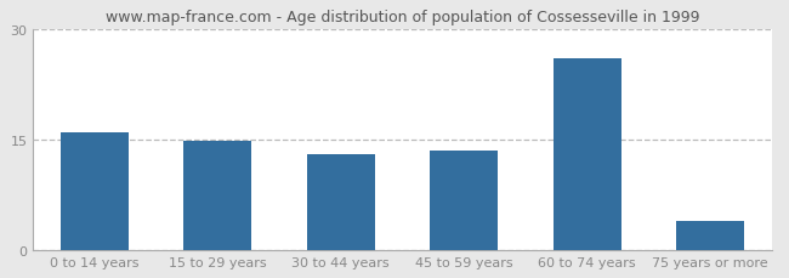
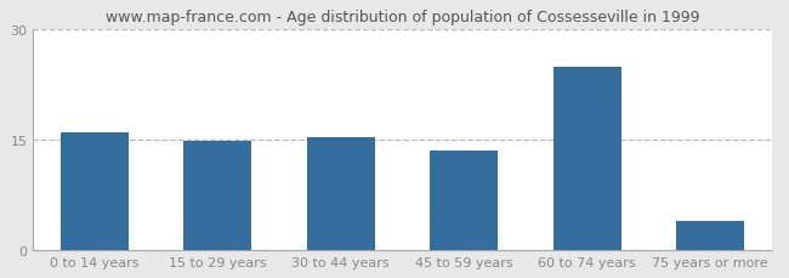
30 to 44 years: 13.0 -> 15.4
60 to 74 years: 26.0 -> 25.0
